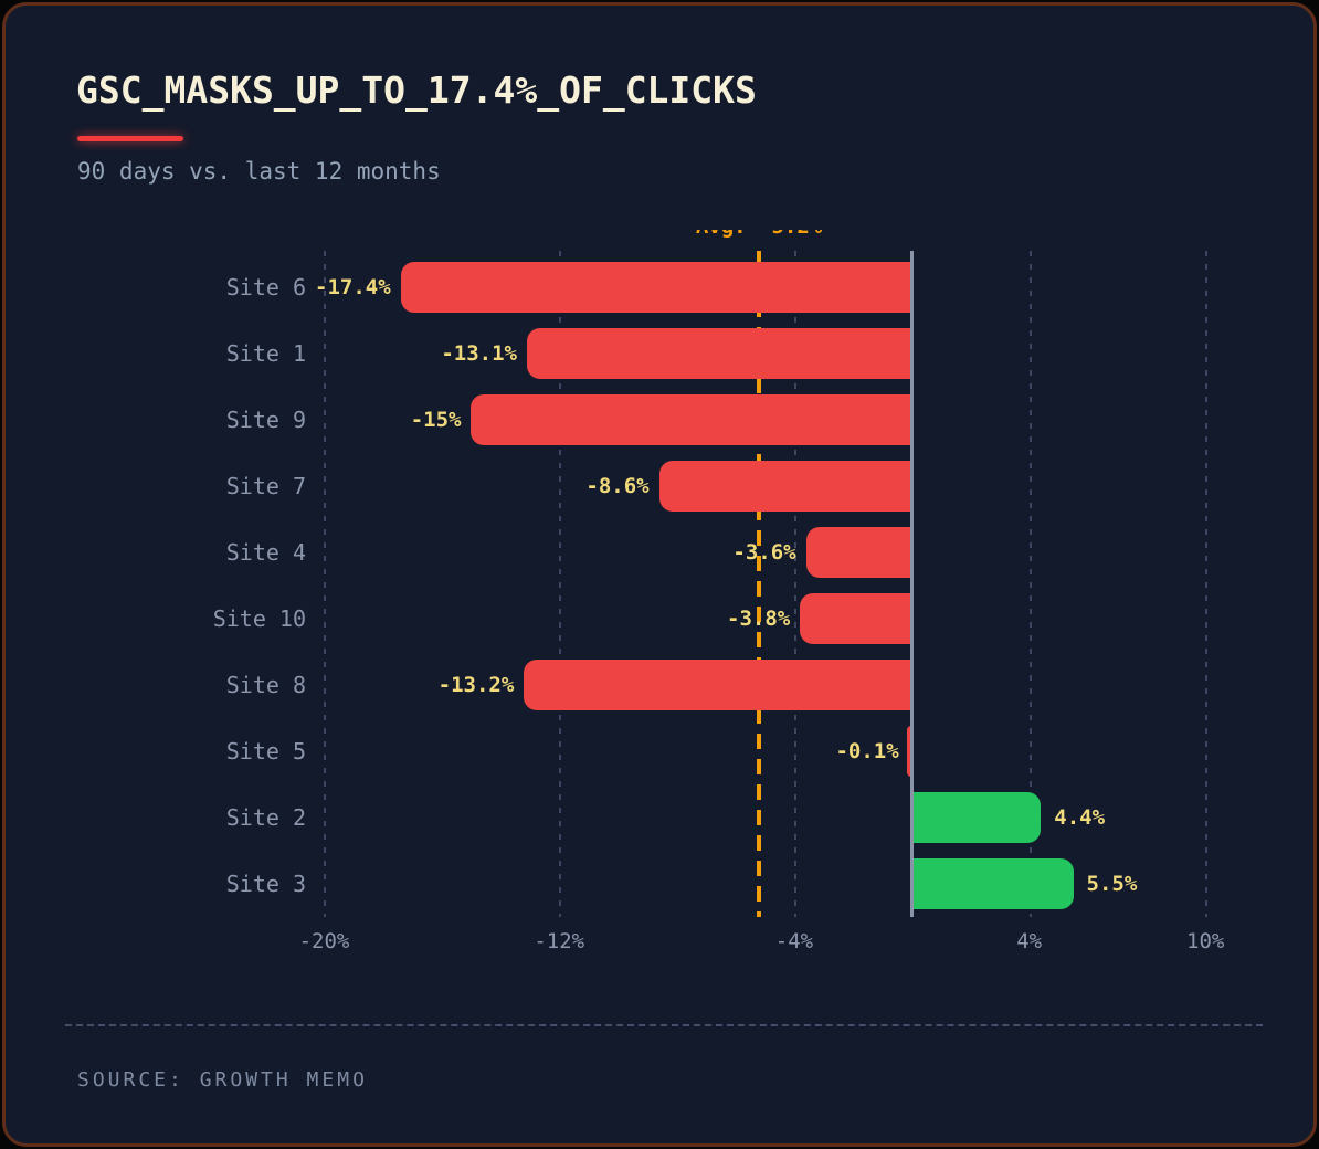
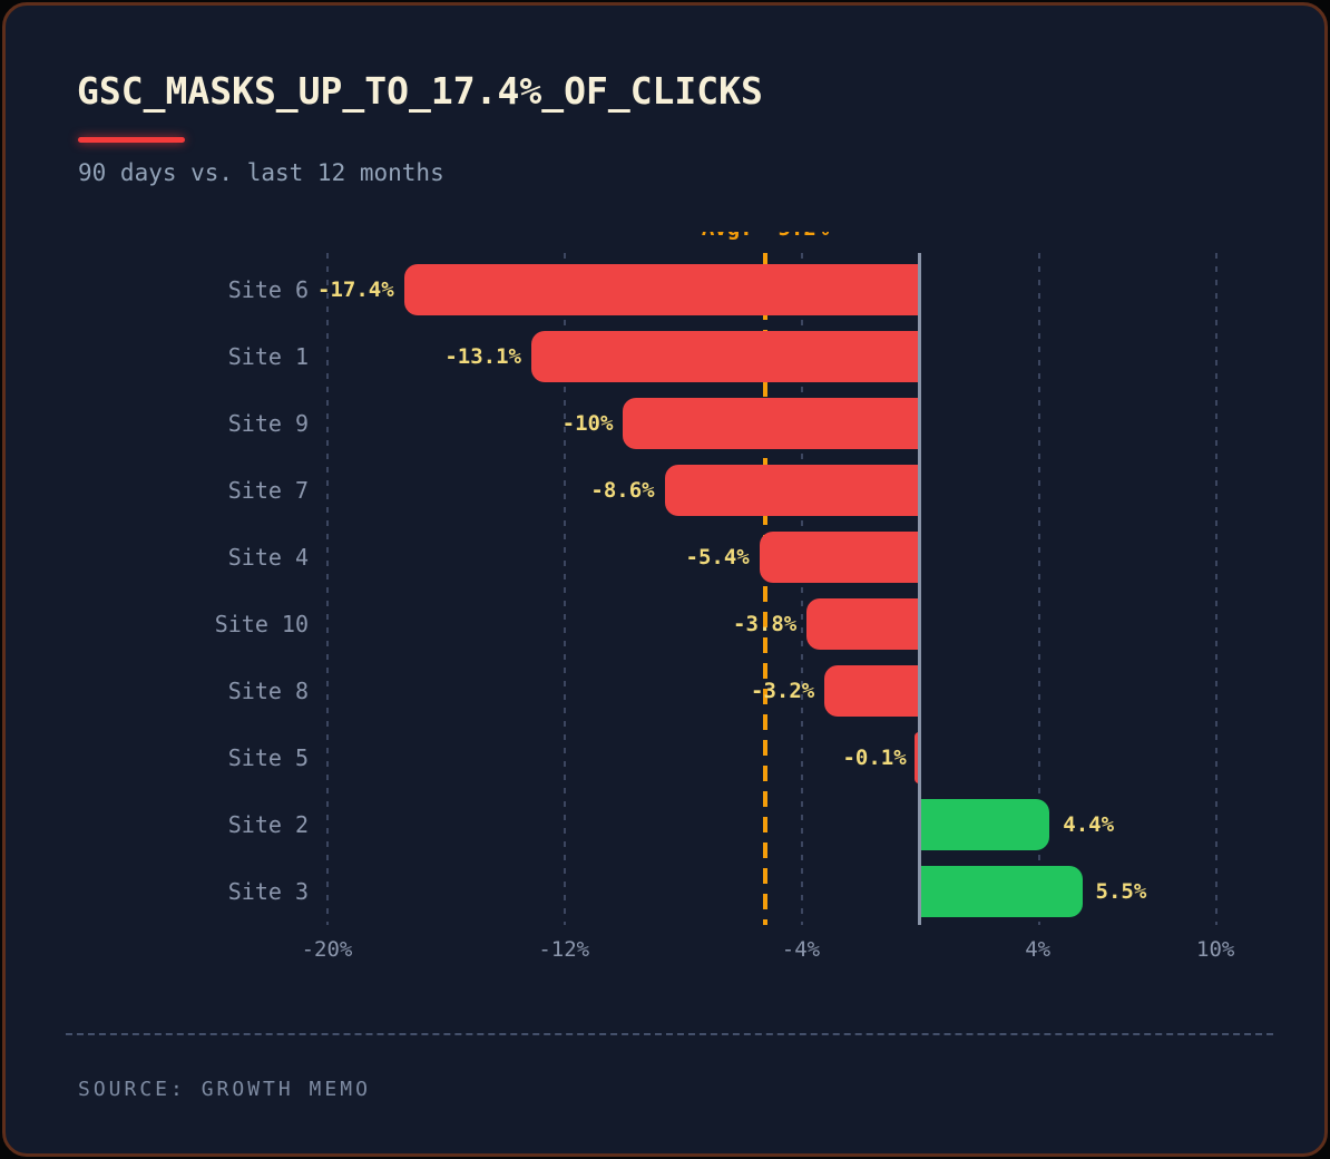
Site 9: -15% -> -10%
Site 4: -3.6% -> -5.4%
Site 8: -13.2% -> -3.2%
